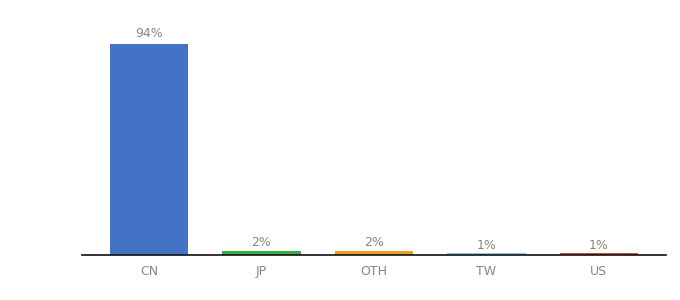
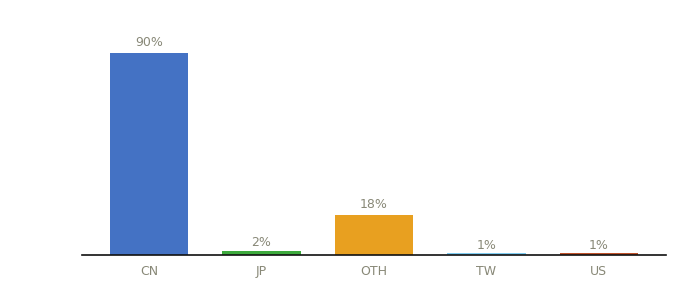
CN: 94% -> 90%
OTH: 2% -> 18%
